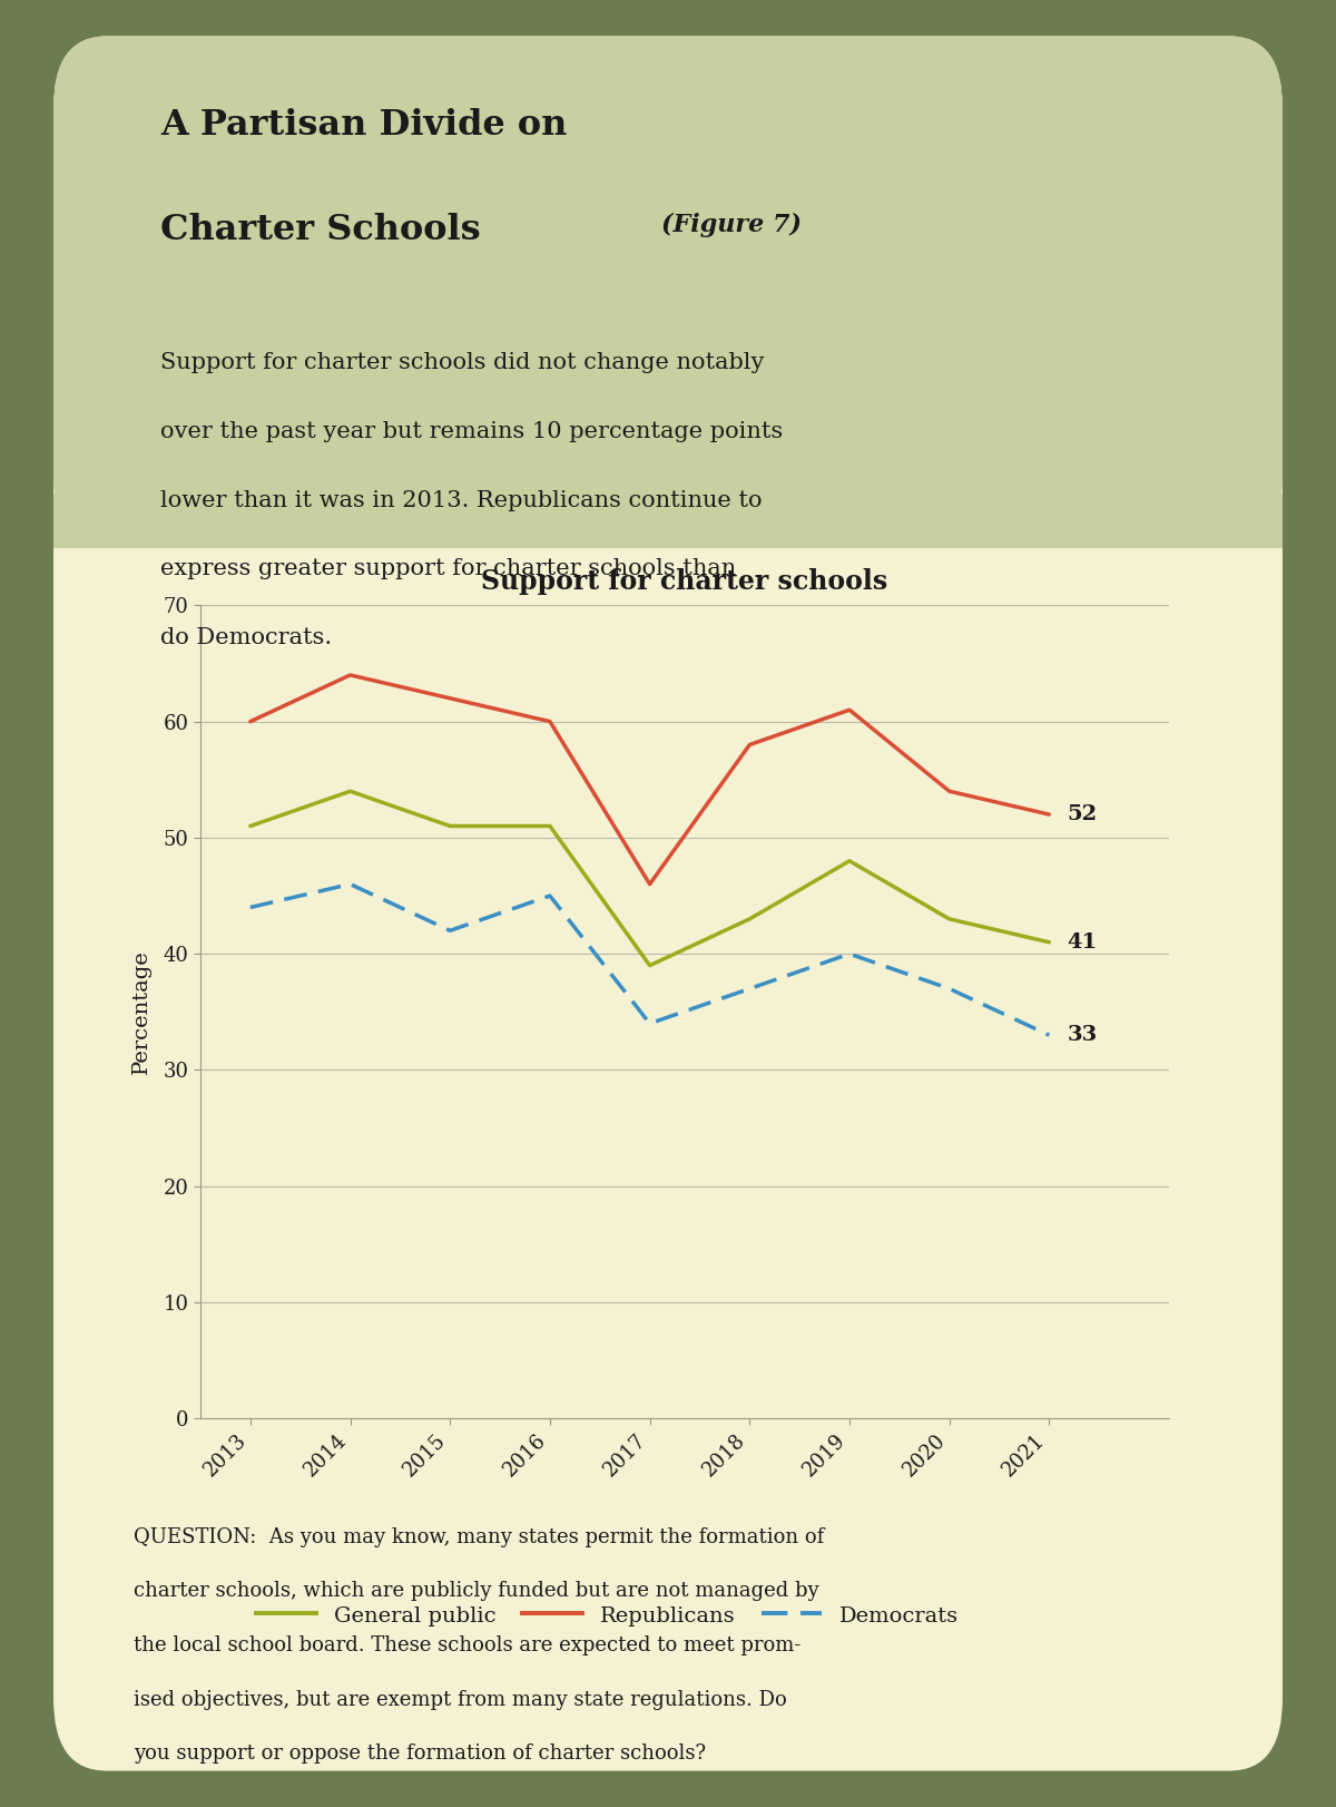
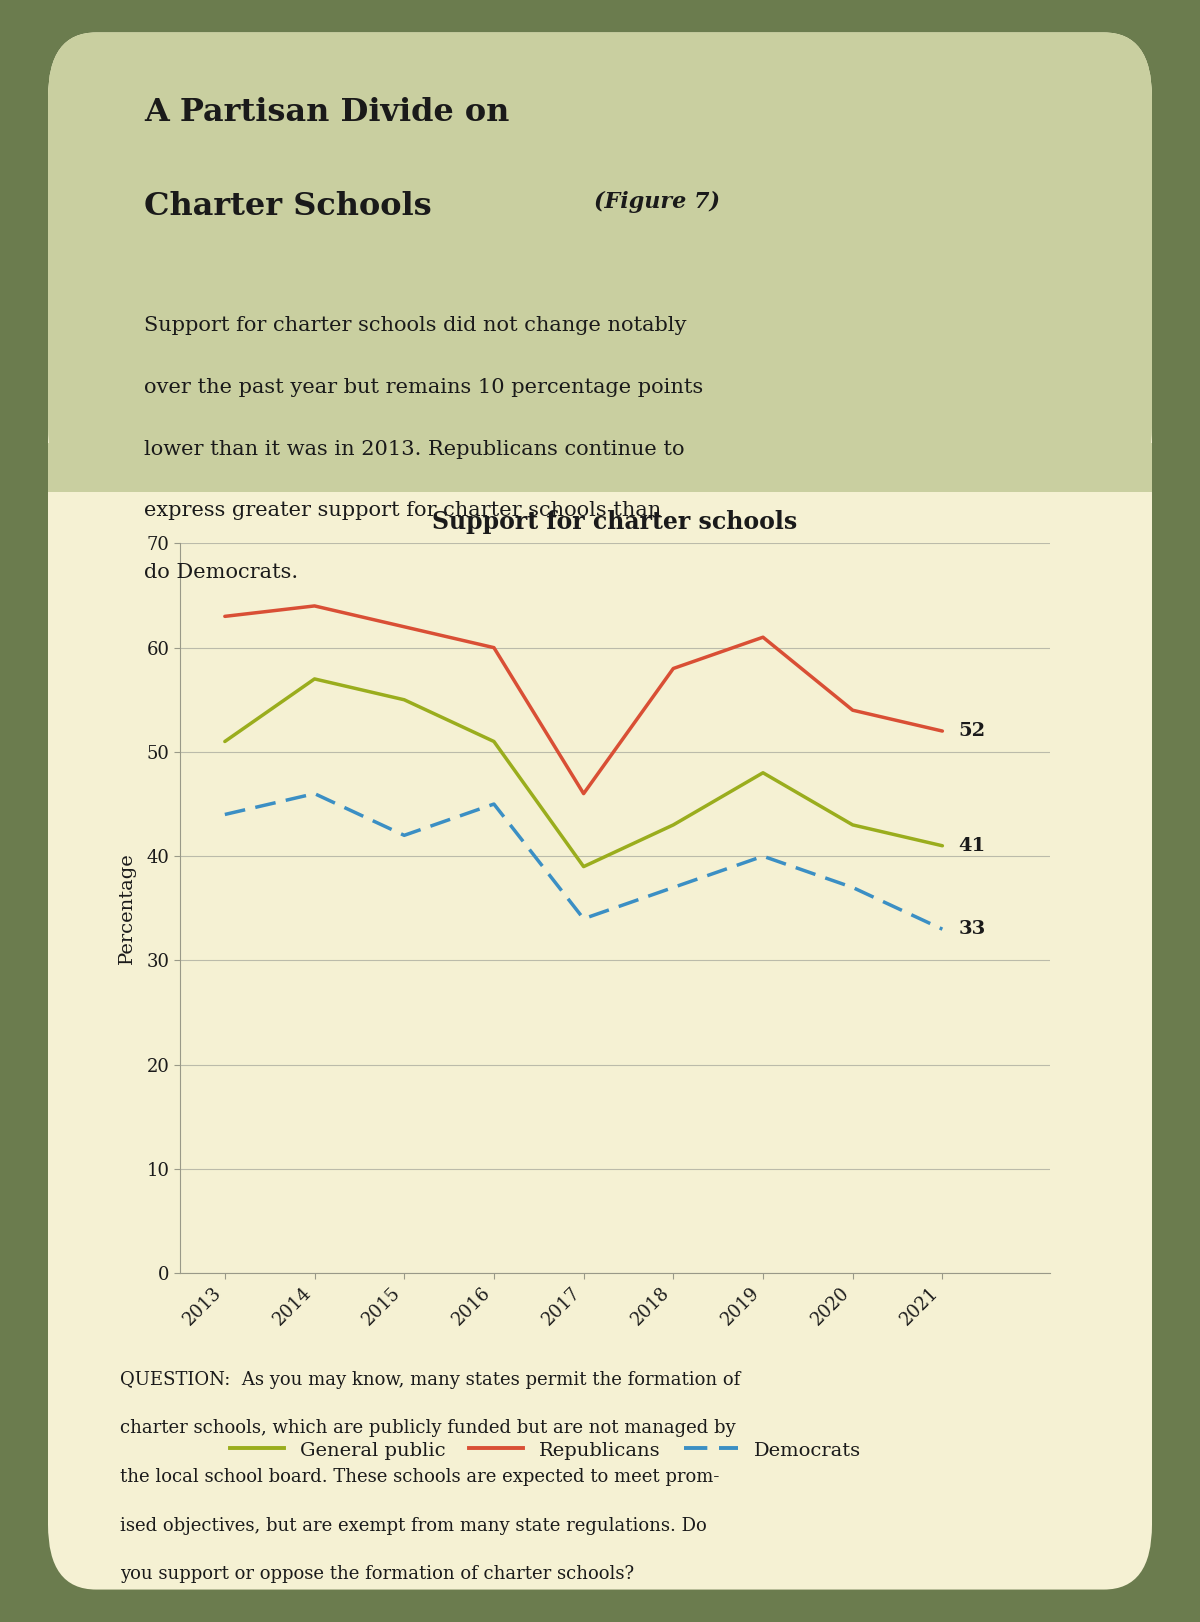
Republicans/2013: 60 -> 63
General public/2014: 54 -> 57
General public/2015: 51 -> 55
